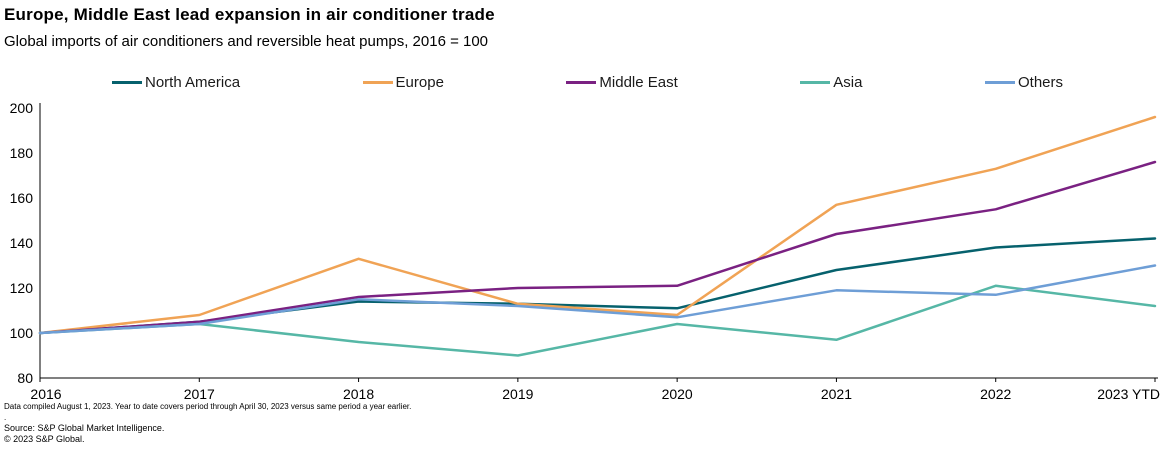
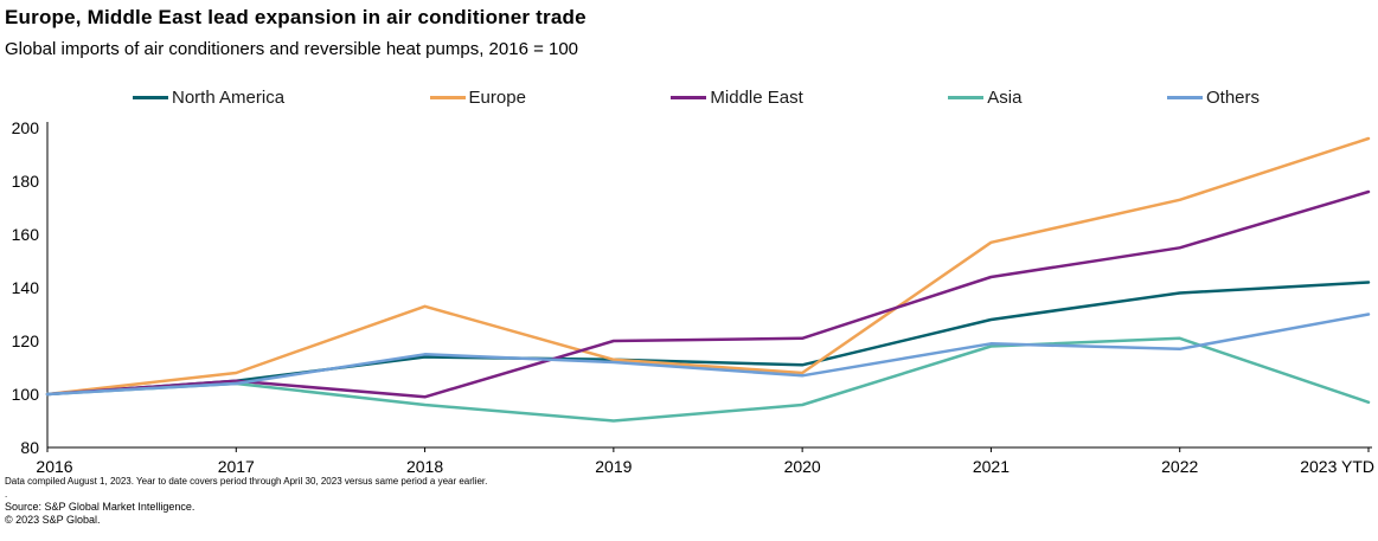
Middle East/2018: 116 -> 99
Asia/2020: 104 -> 96
Asia/2021: 97 -> 118
Asia/2023 YTD: 112 -> 97
